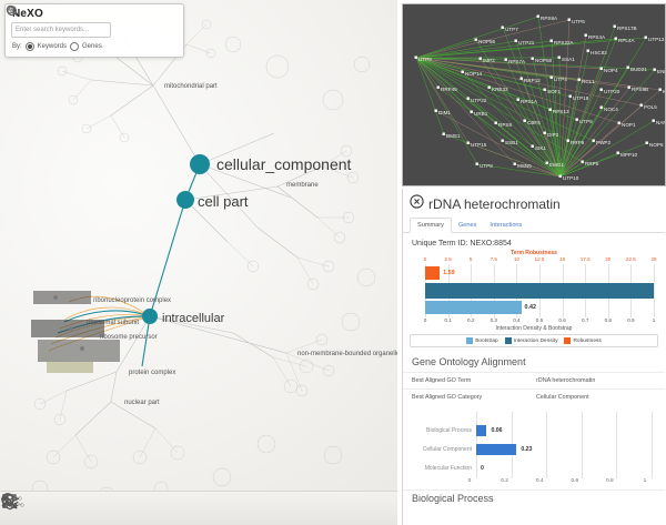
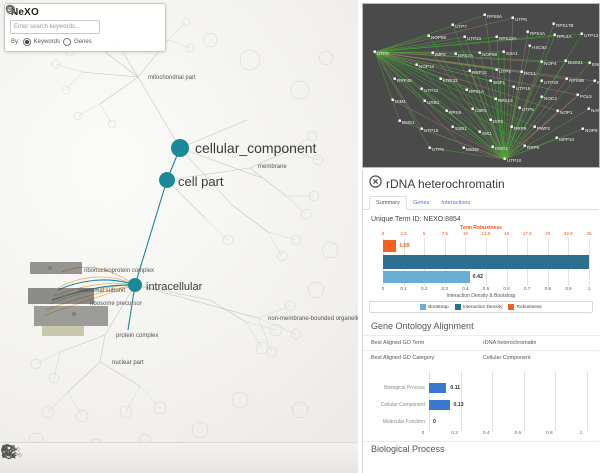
Gene Ontology Alignment/Biological Process: 0.06 -> 0.11
Gene Ontology Alignment/Cellular Component: 0.23 -> 0.13
